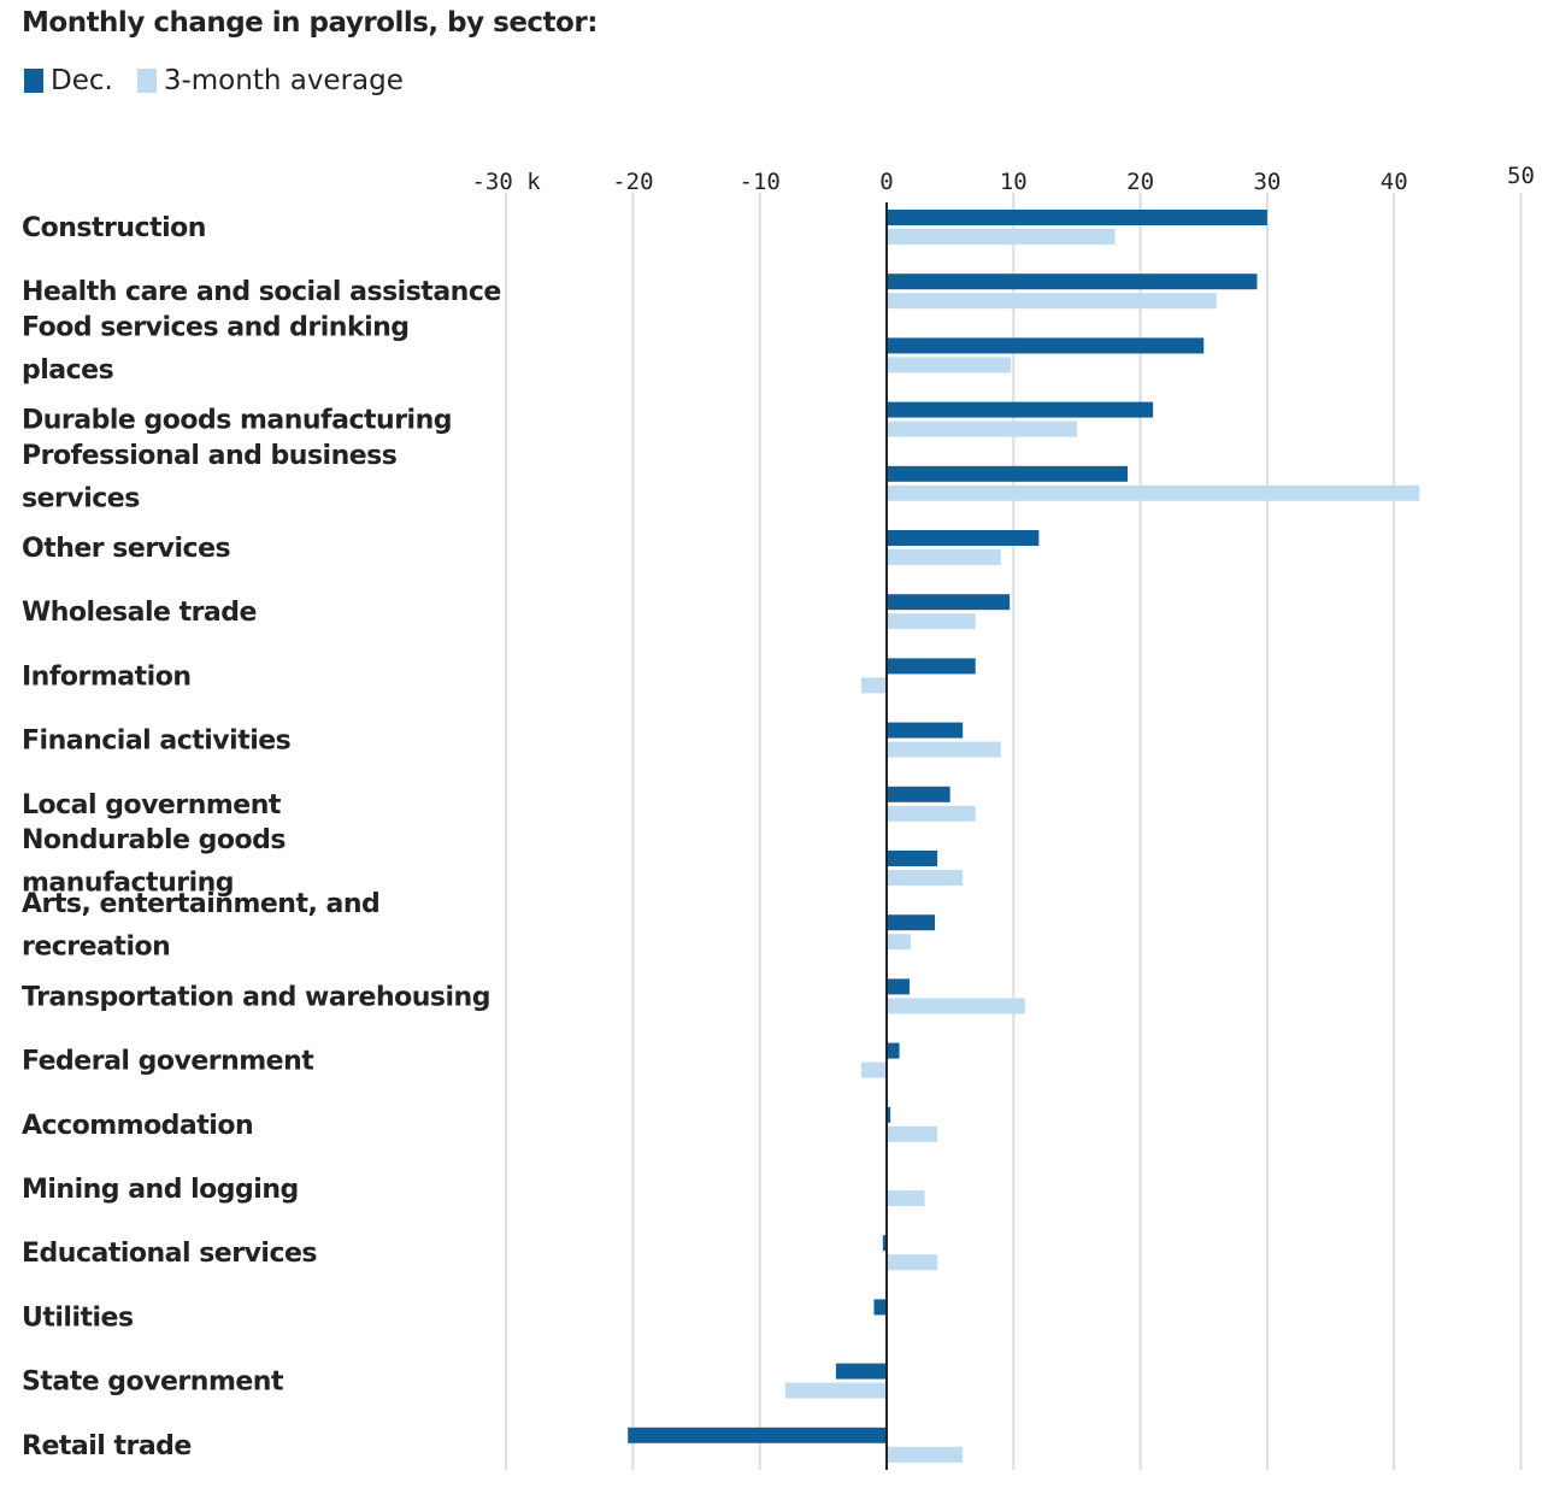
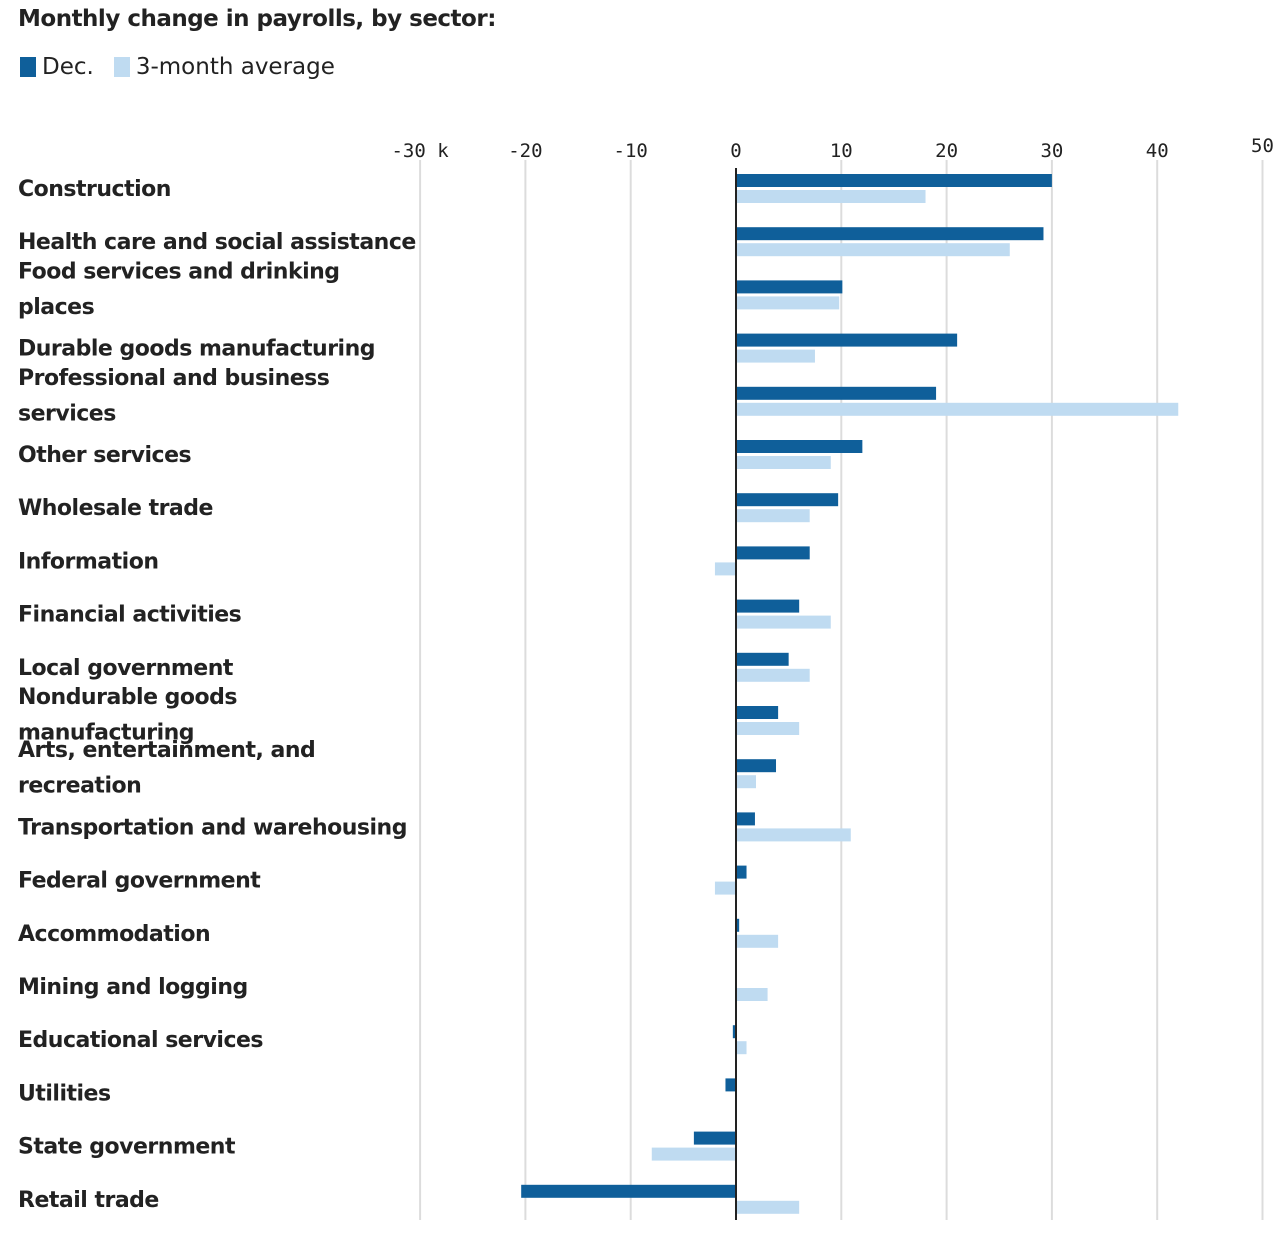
Dec./Food services and drinking places: 25.0 -> 10.1
3-month average/Durable goods manufacturing: 15.0 -> 7.5
3-month average/Educational services: 4.0 -> 1.0
